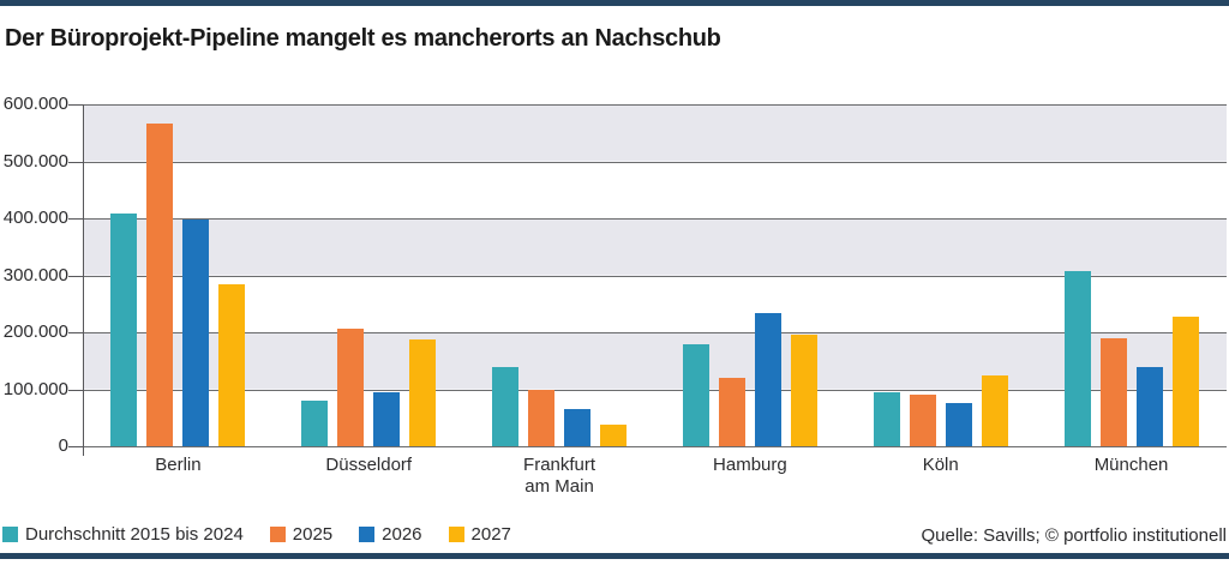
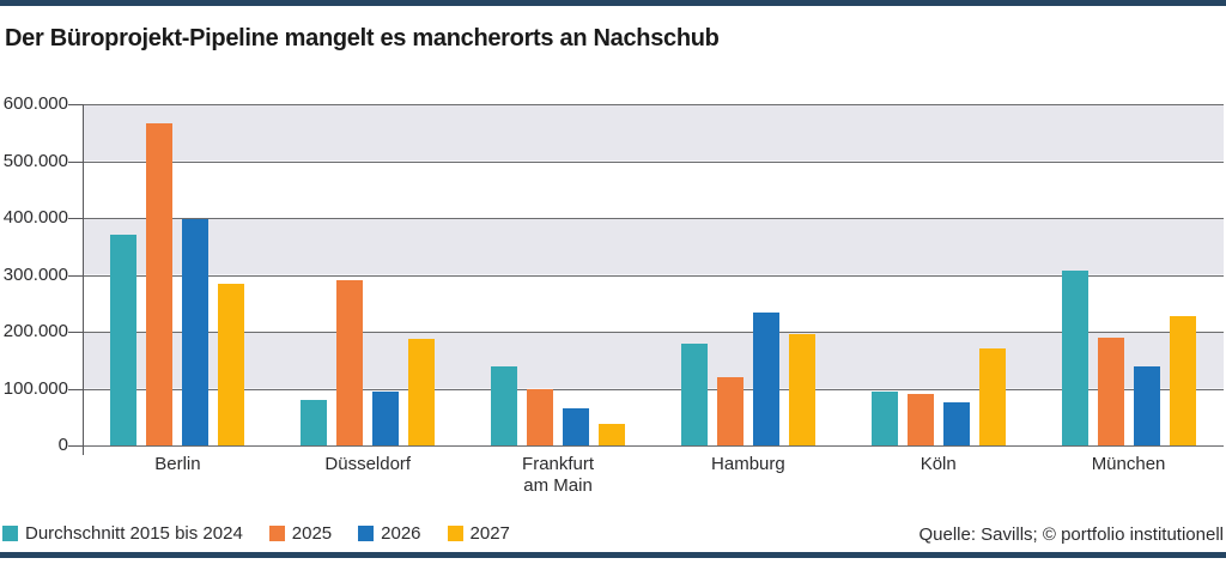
Durchschnitt 2015 bis 2024/Berlin: 410000 -> 370000
2025/Düsseldorf: 210000 -> 290000
2027/Köln: 120000 -> 170000
